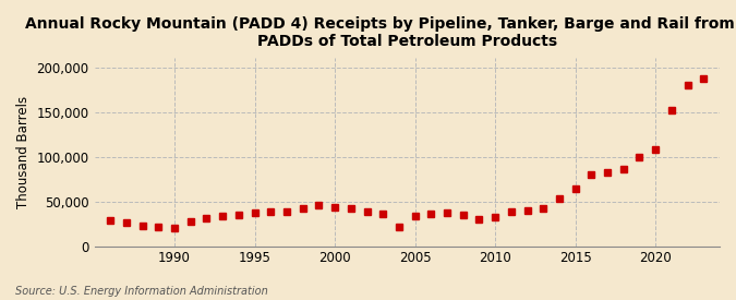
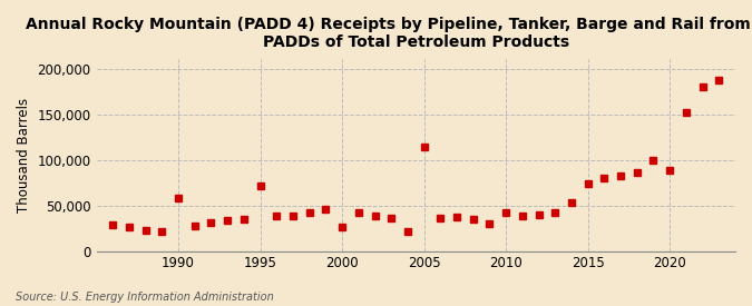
1990: 20,000 -> 58,000
1995: 37,000 -> 72,000
2000: 44,000 -> 26,000
2005: 34,000 -> 114,000
2010: 33,000 -> 42,000
2015: 64,000 -> 74,000
2020: 108,000 -> 88,000
